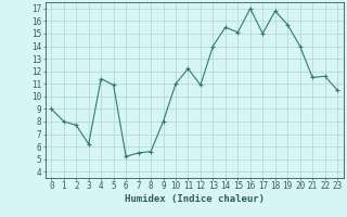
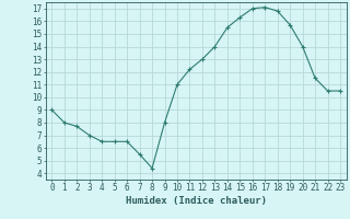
3: 6.2 -> 7.0
4: 11.4 -> 6.5
5: 10.9 -> 6.5
6: 5.2 -> 6.5
8: 5.6 -> 4.4
12: 10.9 -> 13.0
15: 15.1 -> 16.3
17: 15.0 -> 17.1
22: 11.6 -> 10.5
